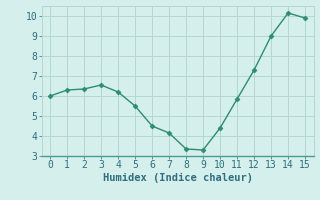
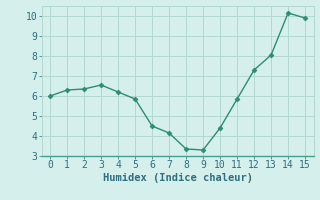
5: 5.50 -> 5.85
13: 9.00 -> 8.05
